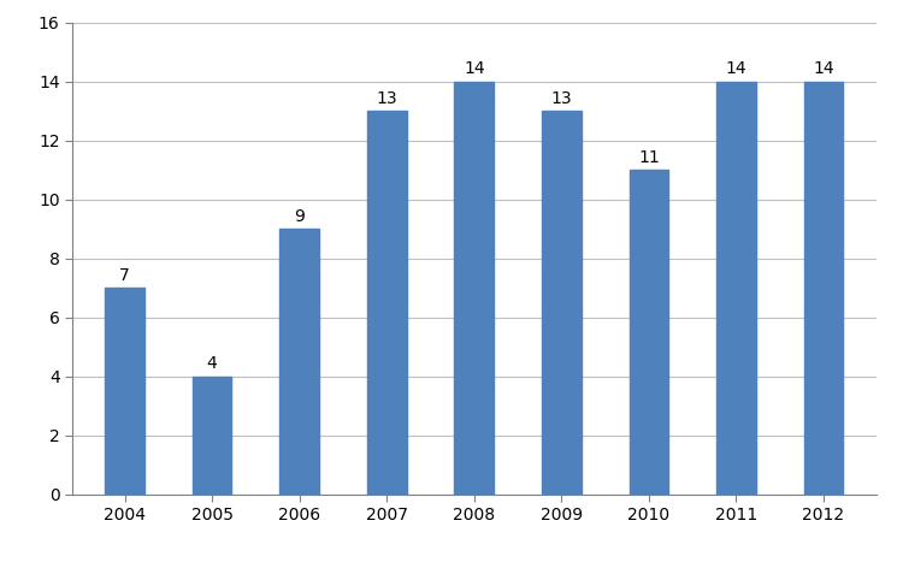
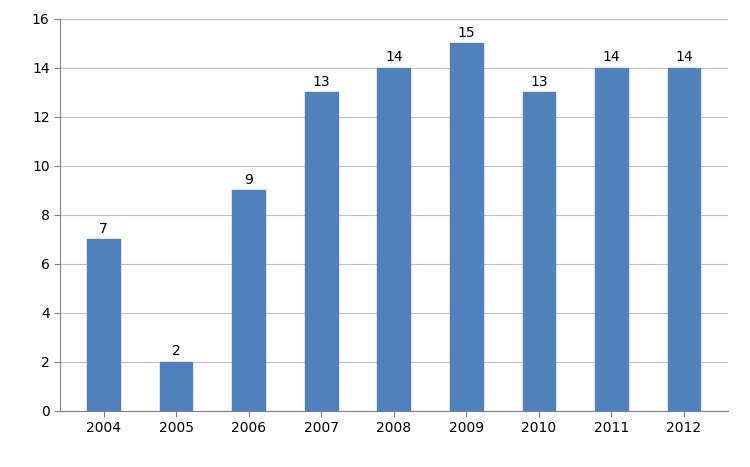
2005: 4 -> 2
2009: 13 -> 15
2010: 11 -> 13
